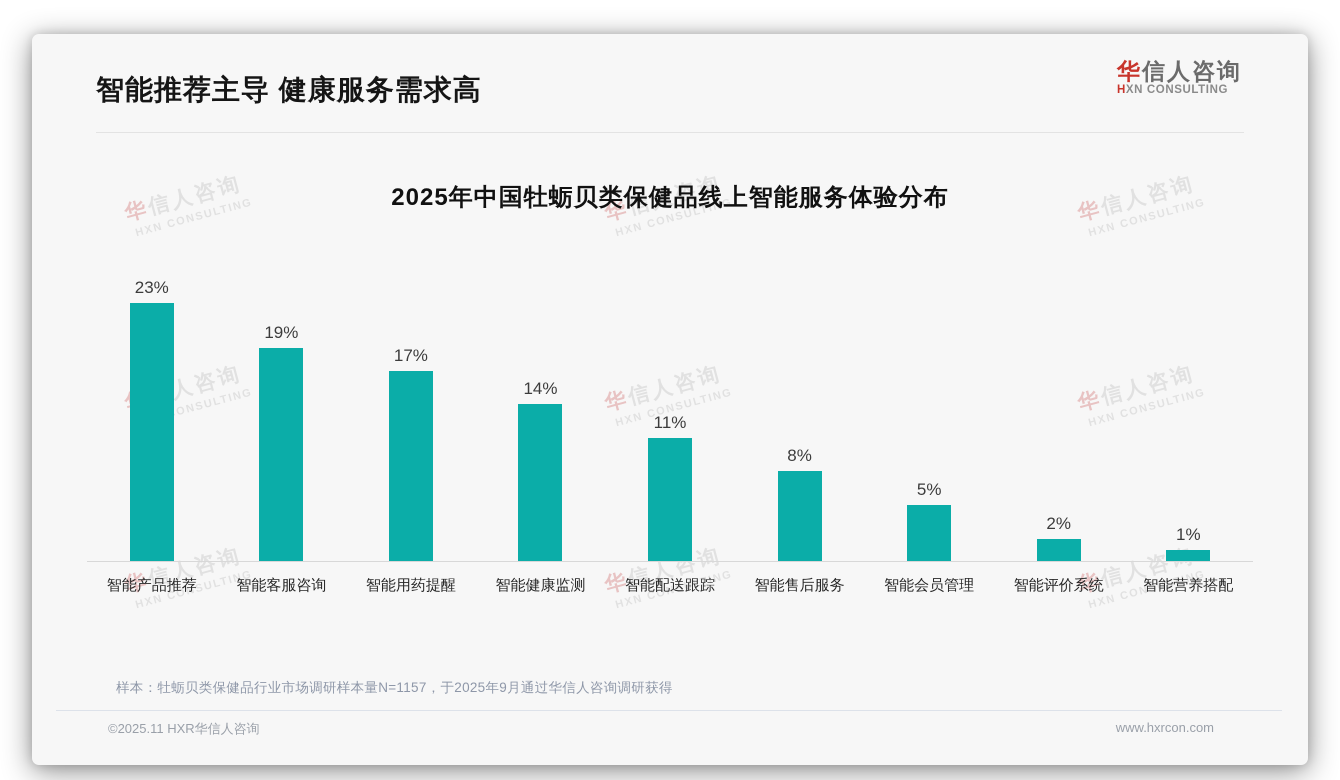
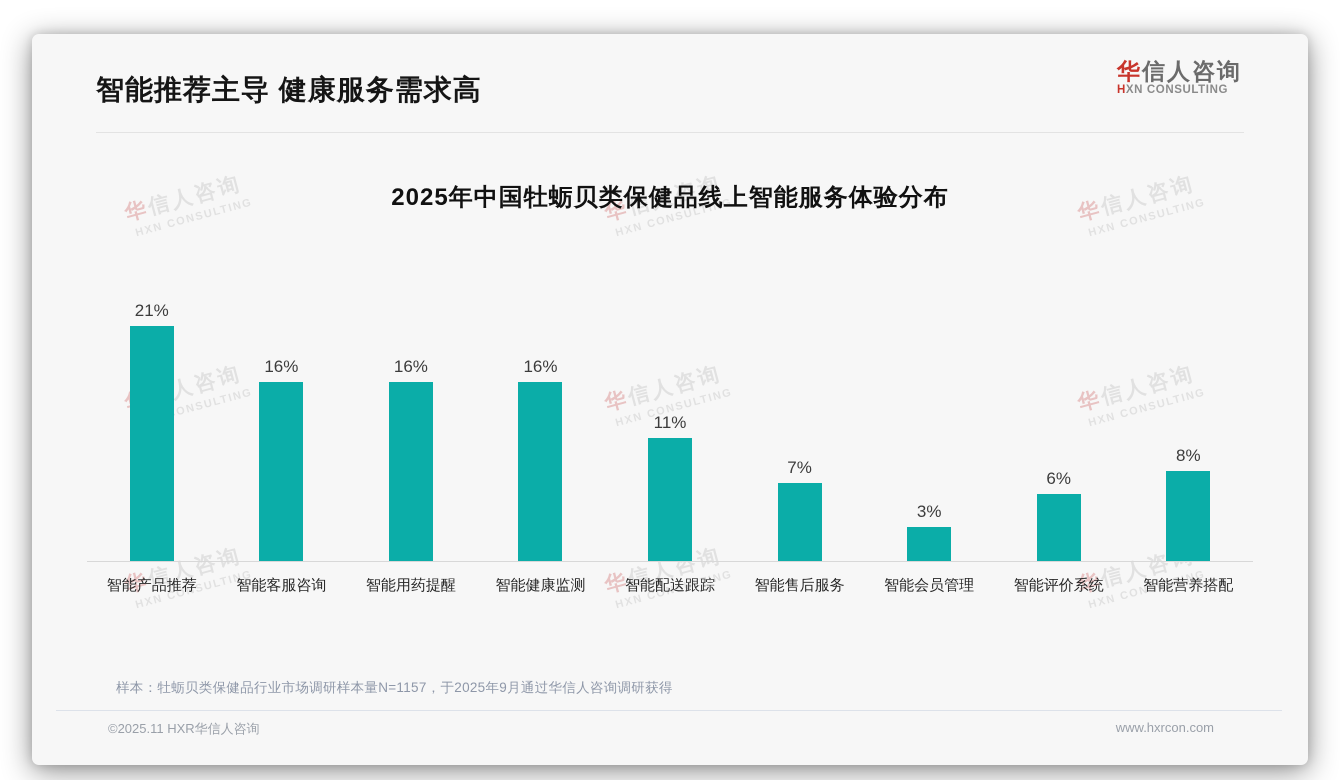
智能产品推荐: 23% -> 21%
智能客服咨询: 19% -> 16%
智能用药提醒: 17% -> 16%
智能健康监测: 14% -> 16%
智能售后服务: 8% -> 7%
智能会员管理: 5% -> 3%
智能评价系统: 2% -> 6%
智能营养搭配: 1% -> 8%
